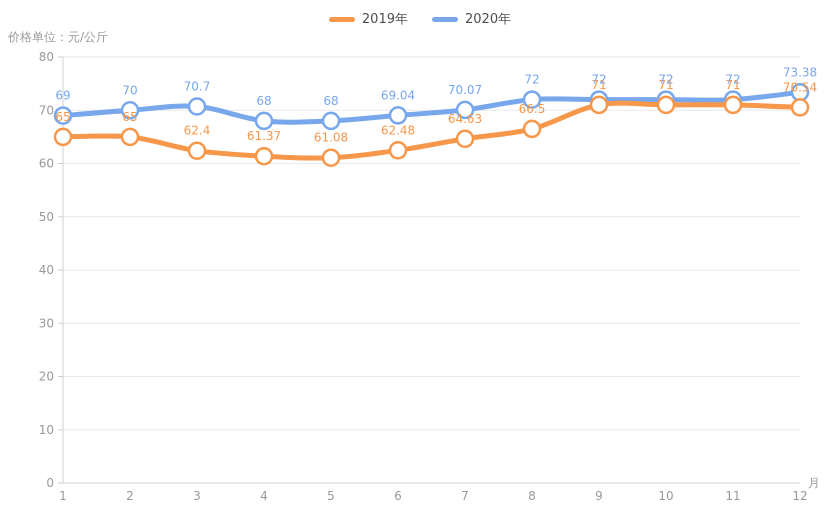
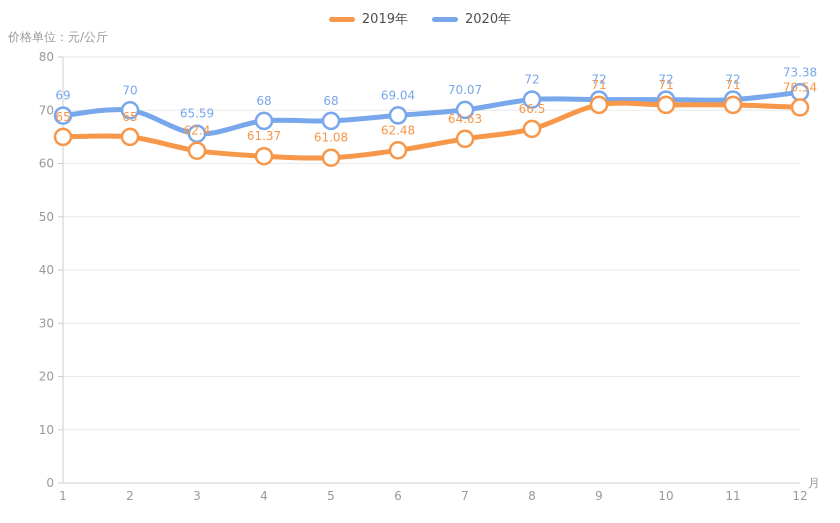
2020年/3: 70.7 -> 65.59
